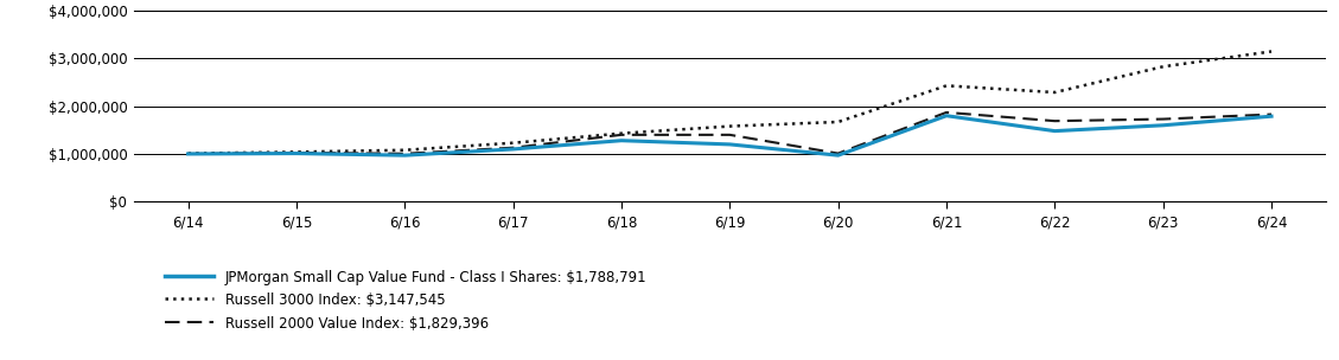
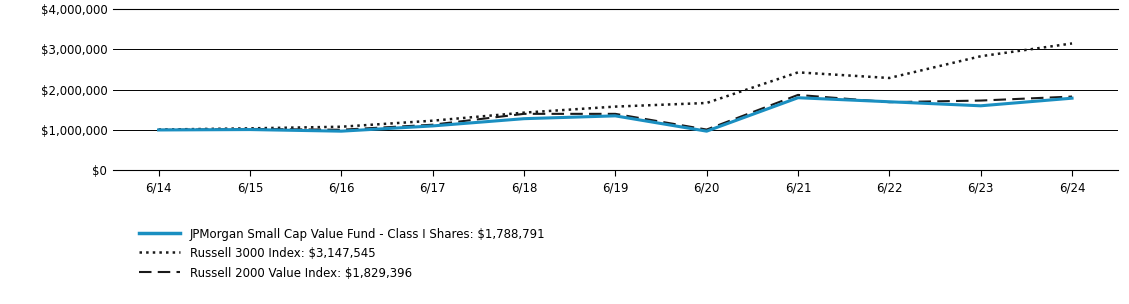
JPMorgan Small Cap Value Fund - Class I Shares: $1,788,791/6/19: $1,200,000 -> $1,350,000
JPMorgan Small Cap Value Fund - Class I Shares: $1,788,791/6/22: $1,480,000 -> $1,700,000
